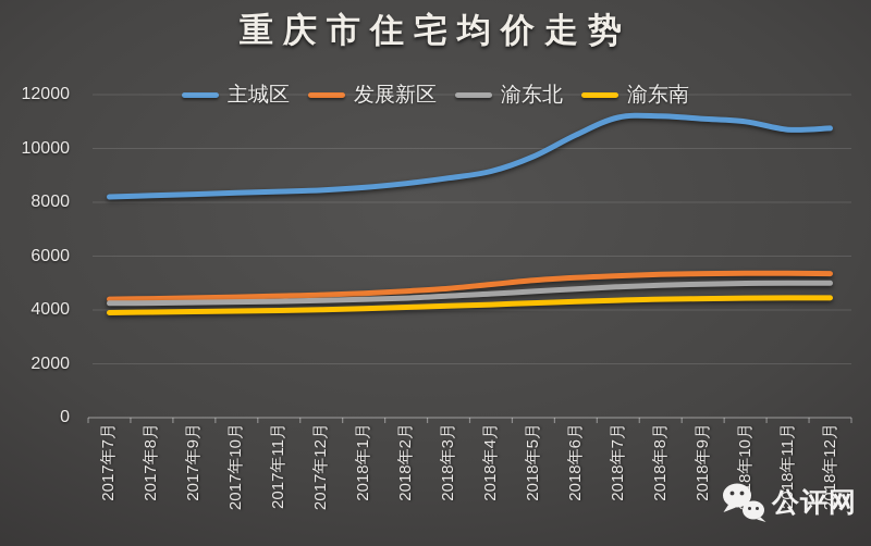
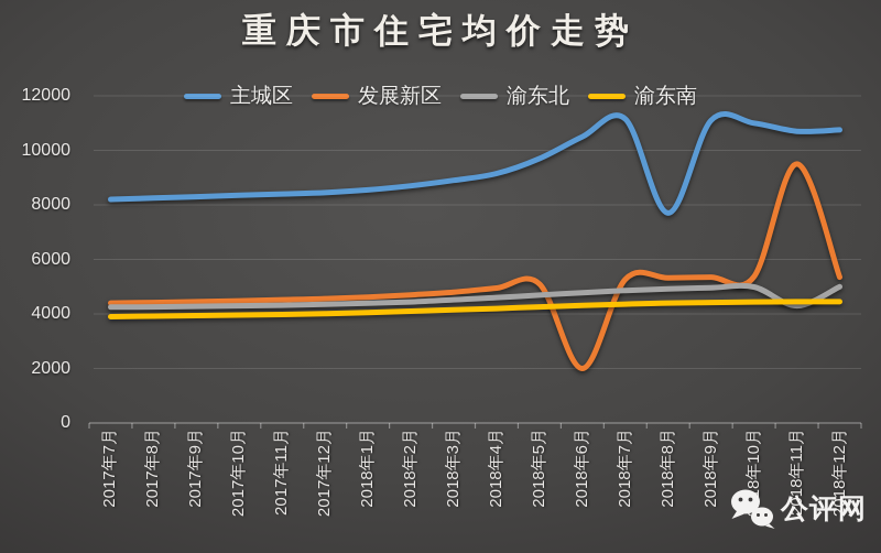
发展新区/2018年6月: 5200 -> 2000
主城区/2018年8月: 11200 -> 7700
发展新区/2018年11月: 5400 -> 9500
渝东北/2018年11月: 5000 -> 4300
